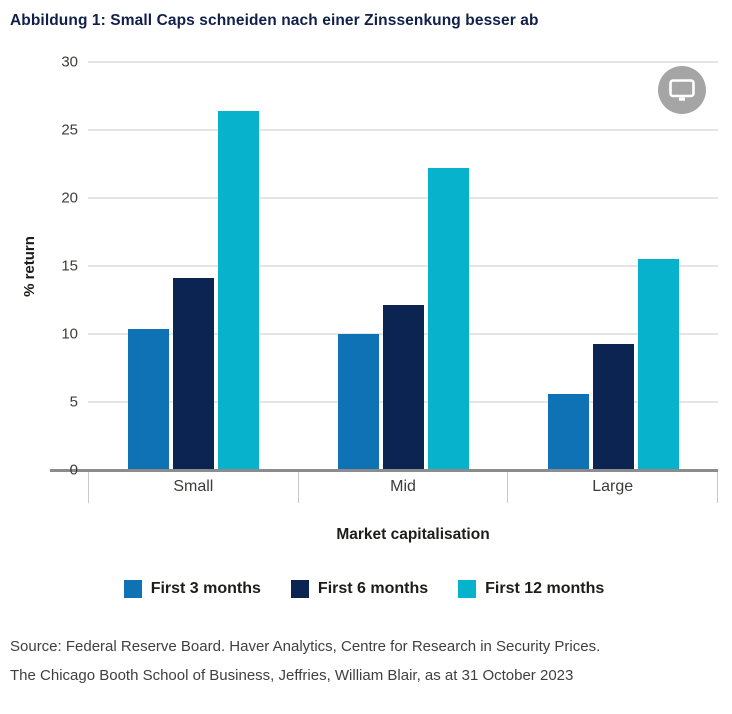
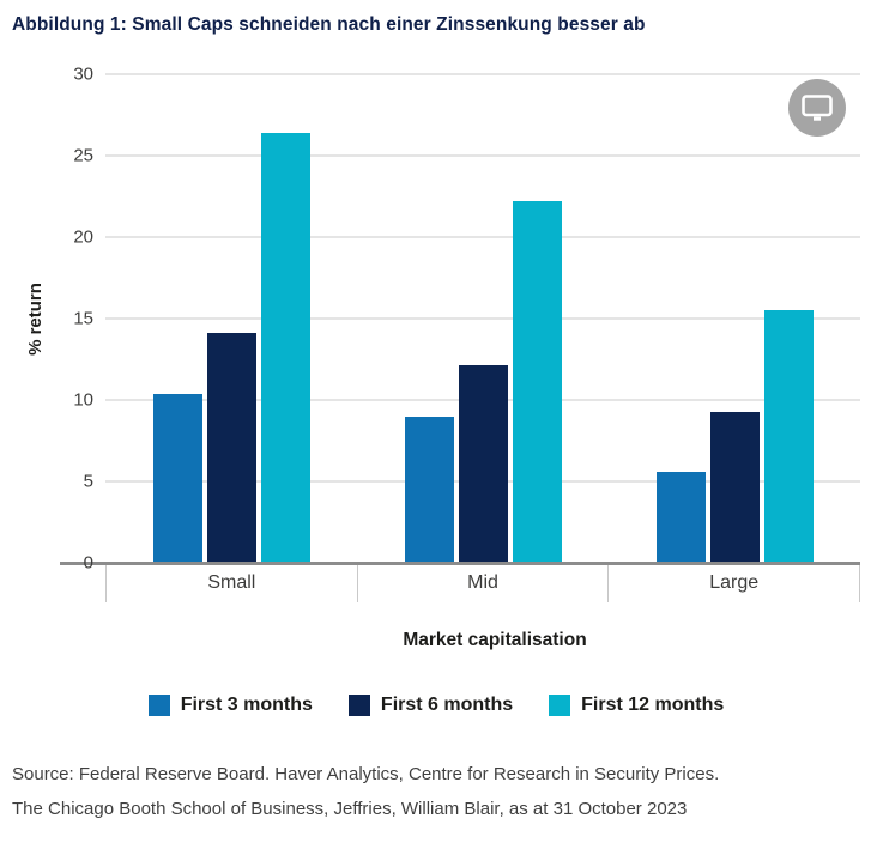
First 3 months/Mid: 10.0 -> 9.0
